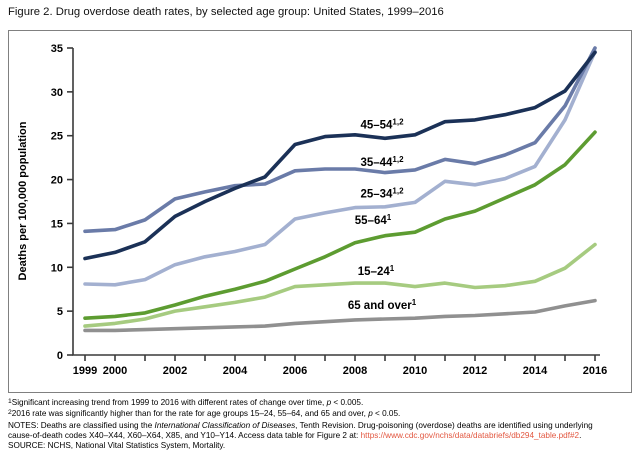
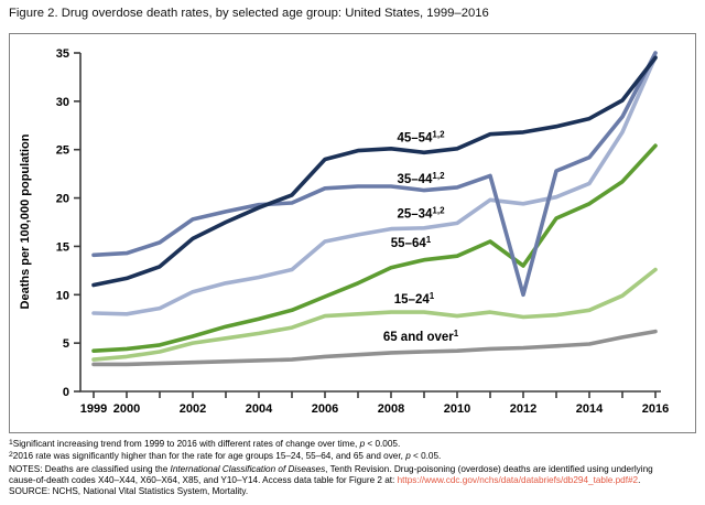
55–64/2012: 16 -> 13
35–44/2012: 22 -> 10
